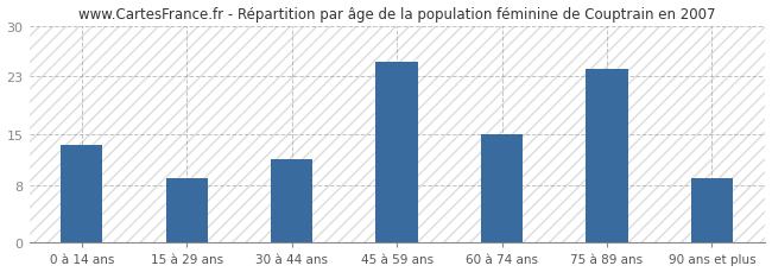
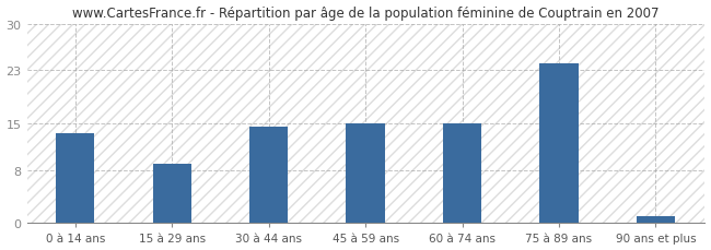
30 à 44 ans: 11.6 -> 14.5
45 à 59 ans: 25.0 -> 15.0
90 ans et plus: 9.0 -> 1.0
